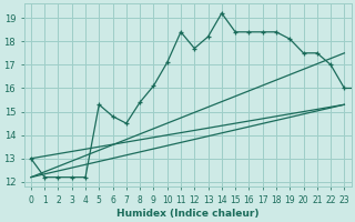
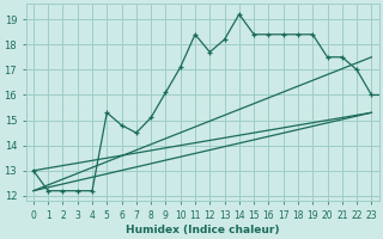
8: 15.4 -> 15.1
19: 18.1 -> 18.4
